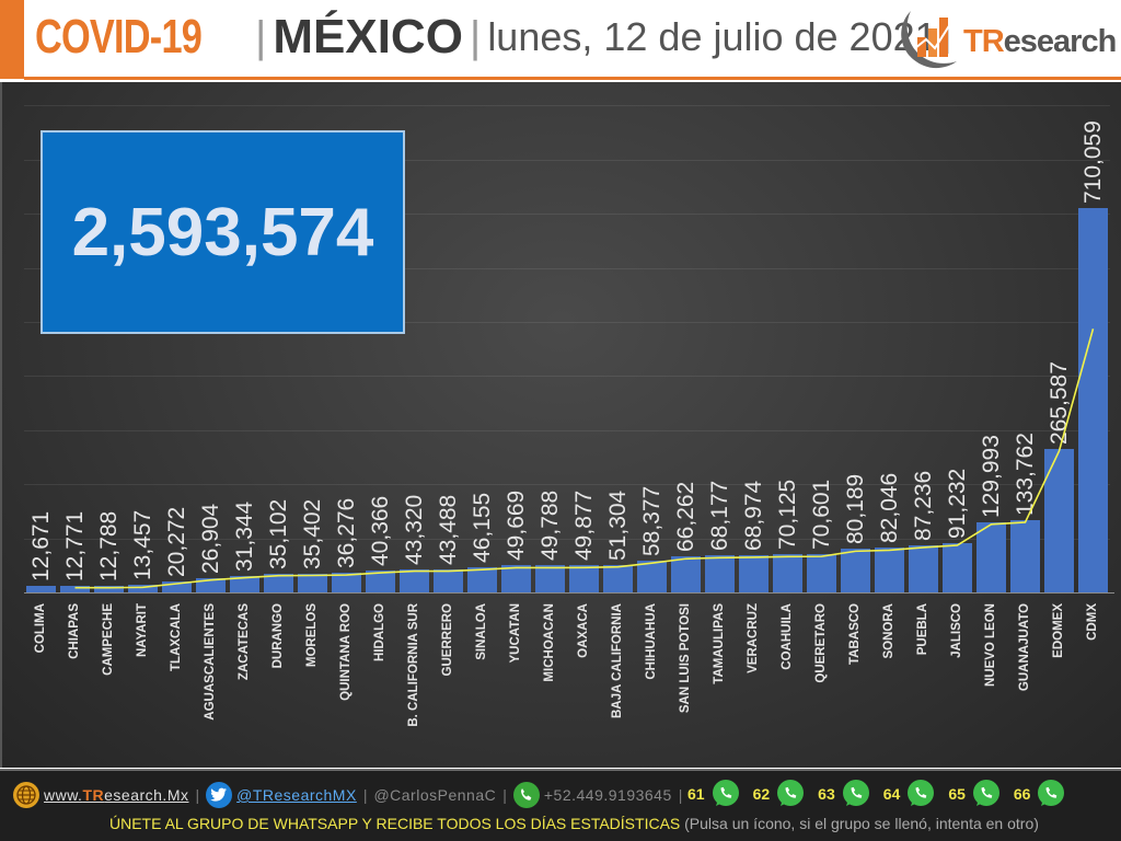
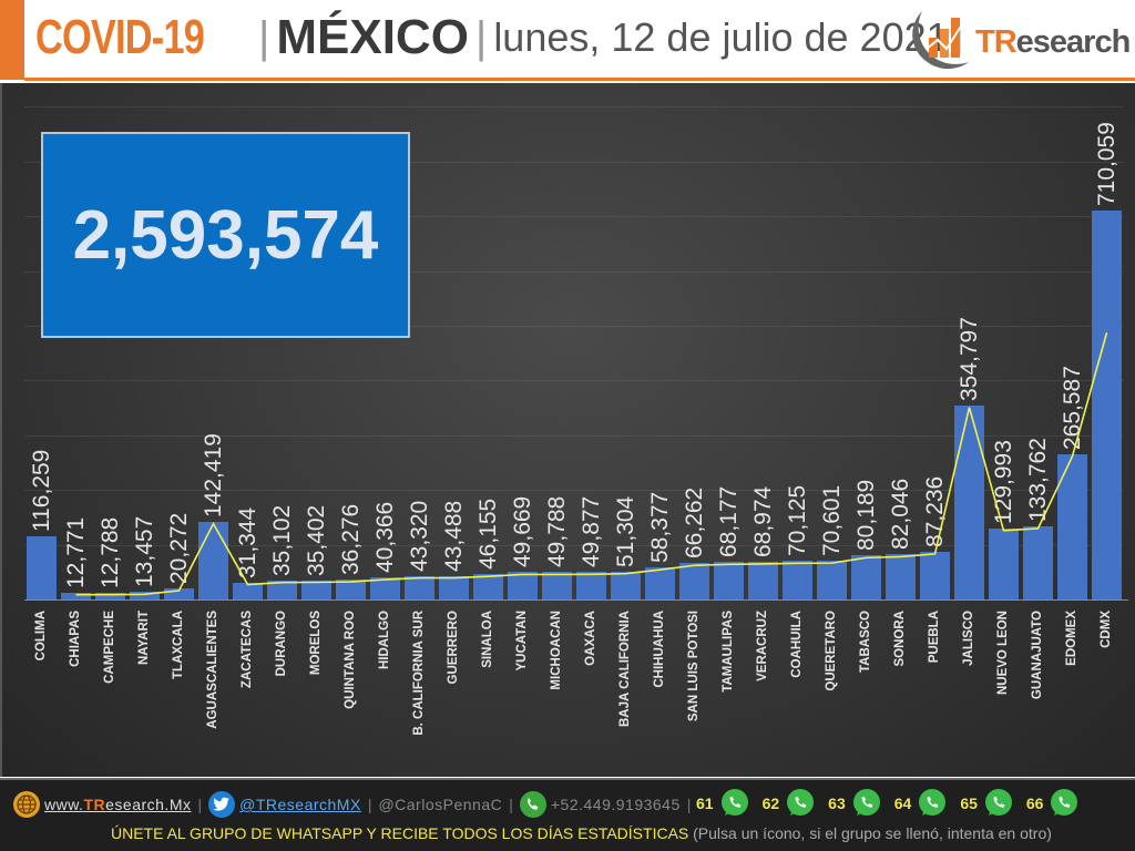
COLIMA: 12,671 -> 116,259
AGUASCALIENTES: 26,904 -> 142,419
JALISCO: 91,232 -> 354,797
